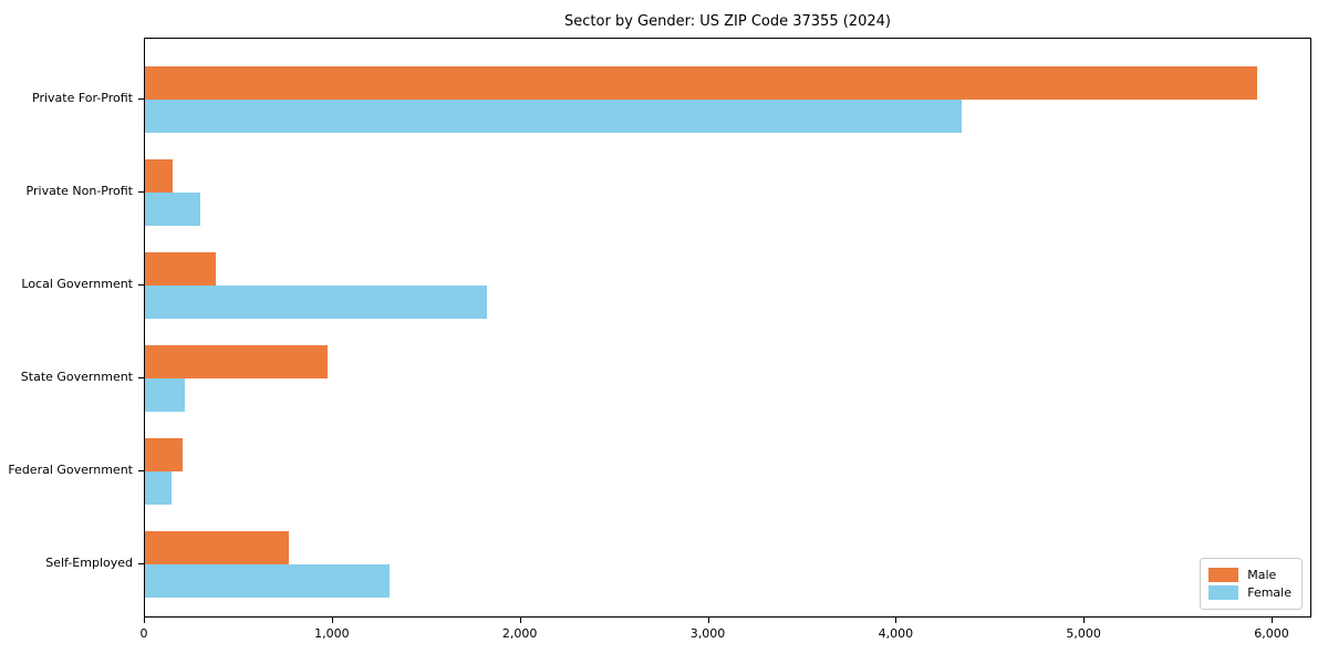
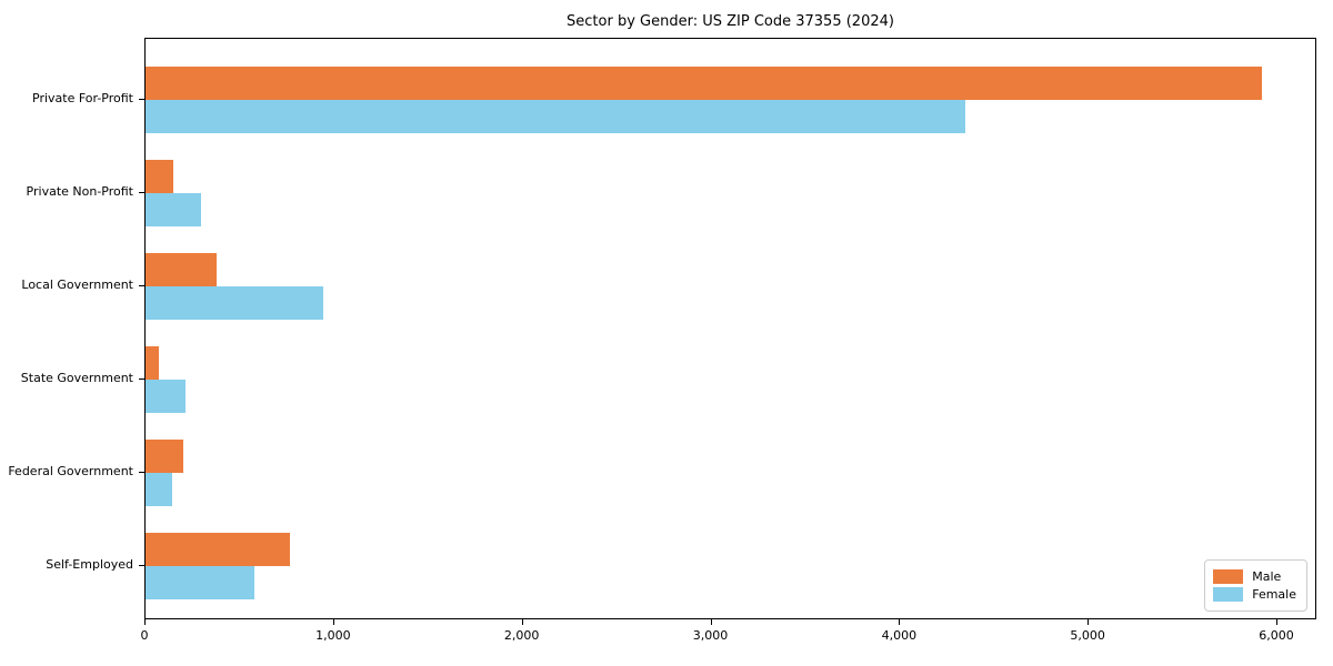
Female/Local Government: 1820 -> 940
Male/State Government: 970 -> 70
Female/Self-Employed: 1300 -> 580
